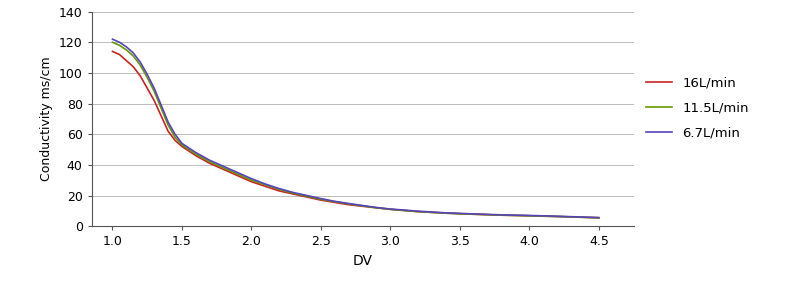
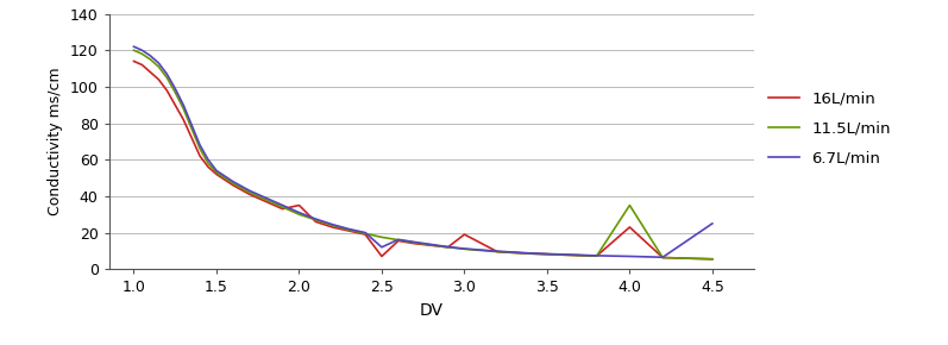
16L/min/2.0: 29 -> 35
16L/min/2.5: 17 -> 7
6.7L/min/2.5: 18 -> 12
16L/min/3.0: 11 -> 19
16L/min/4.0: 7 -> 23
11.5L/min/4.0: 7 -> 35
6.7L/min/4.5: 6 -> 25
